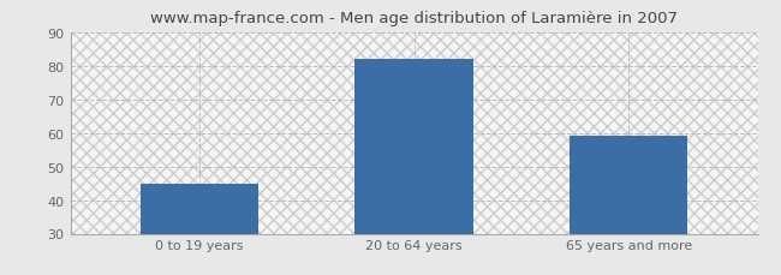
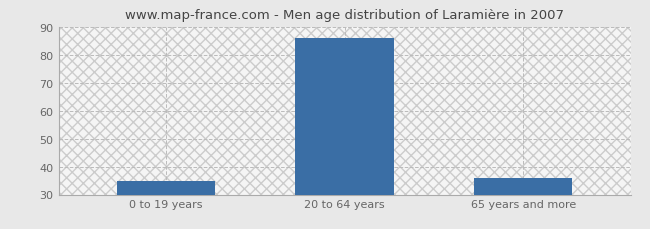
0 to 19 years: 45 -> 35
20 to 64 years: 82 -> 86
65 years and more: 59 -> 36
